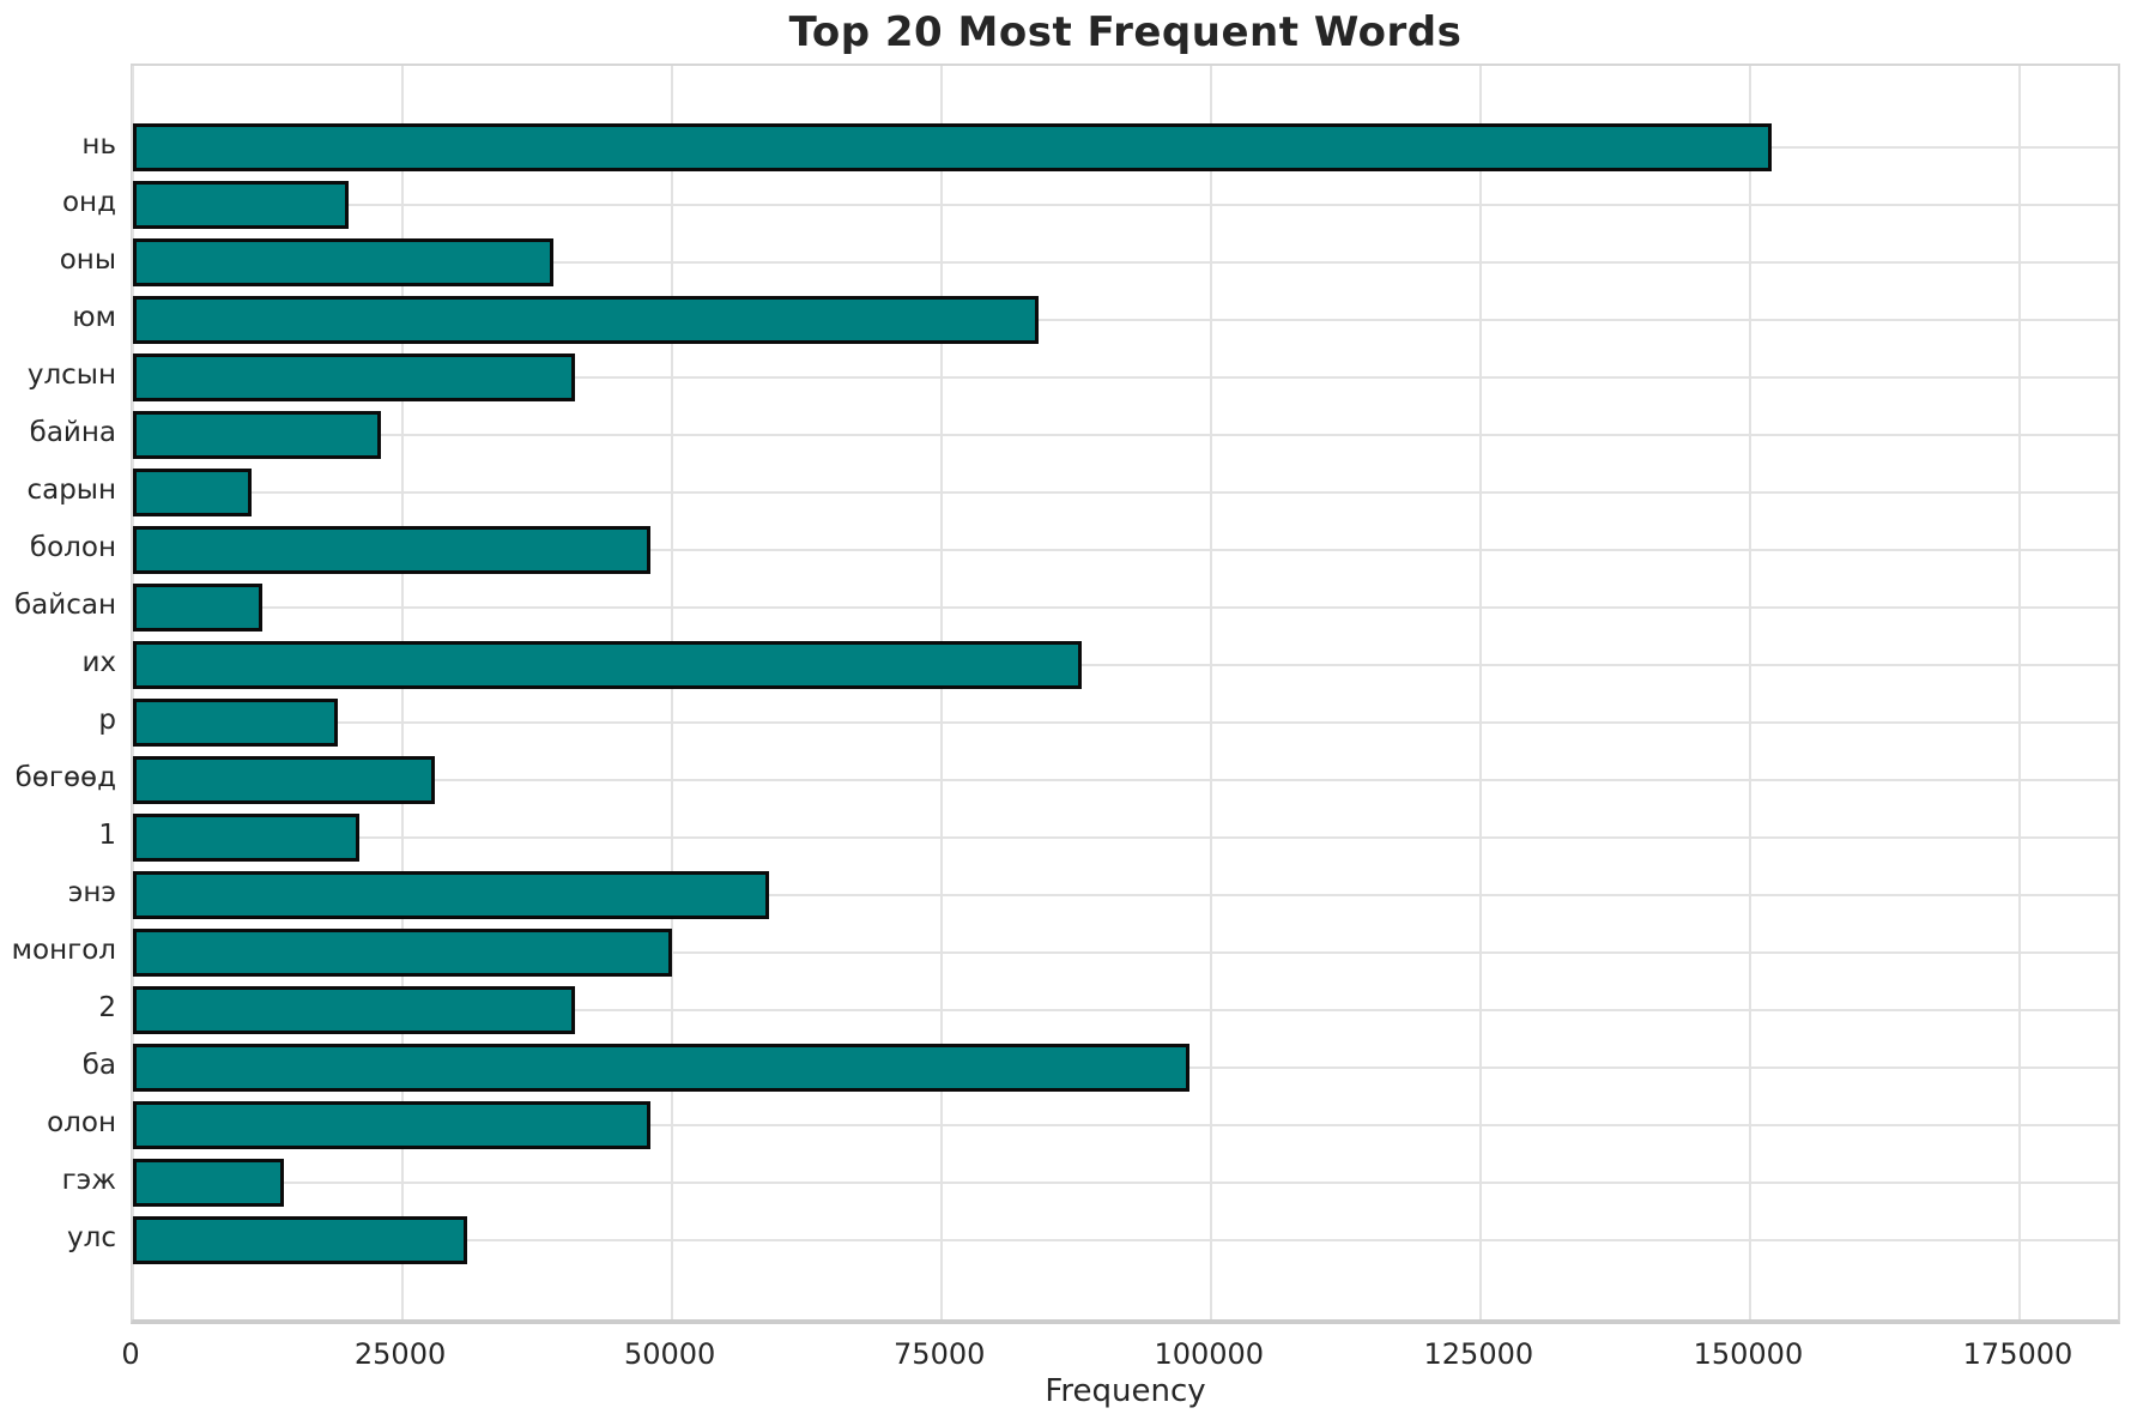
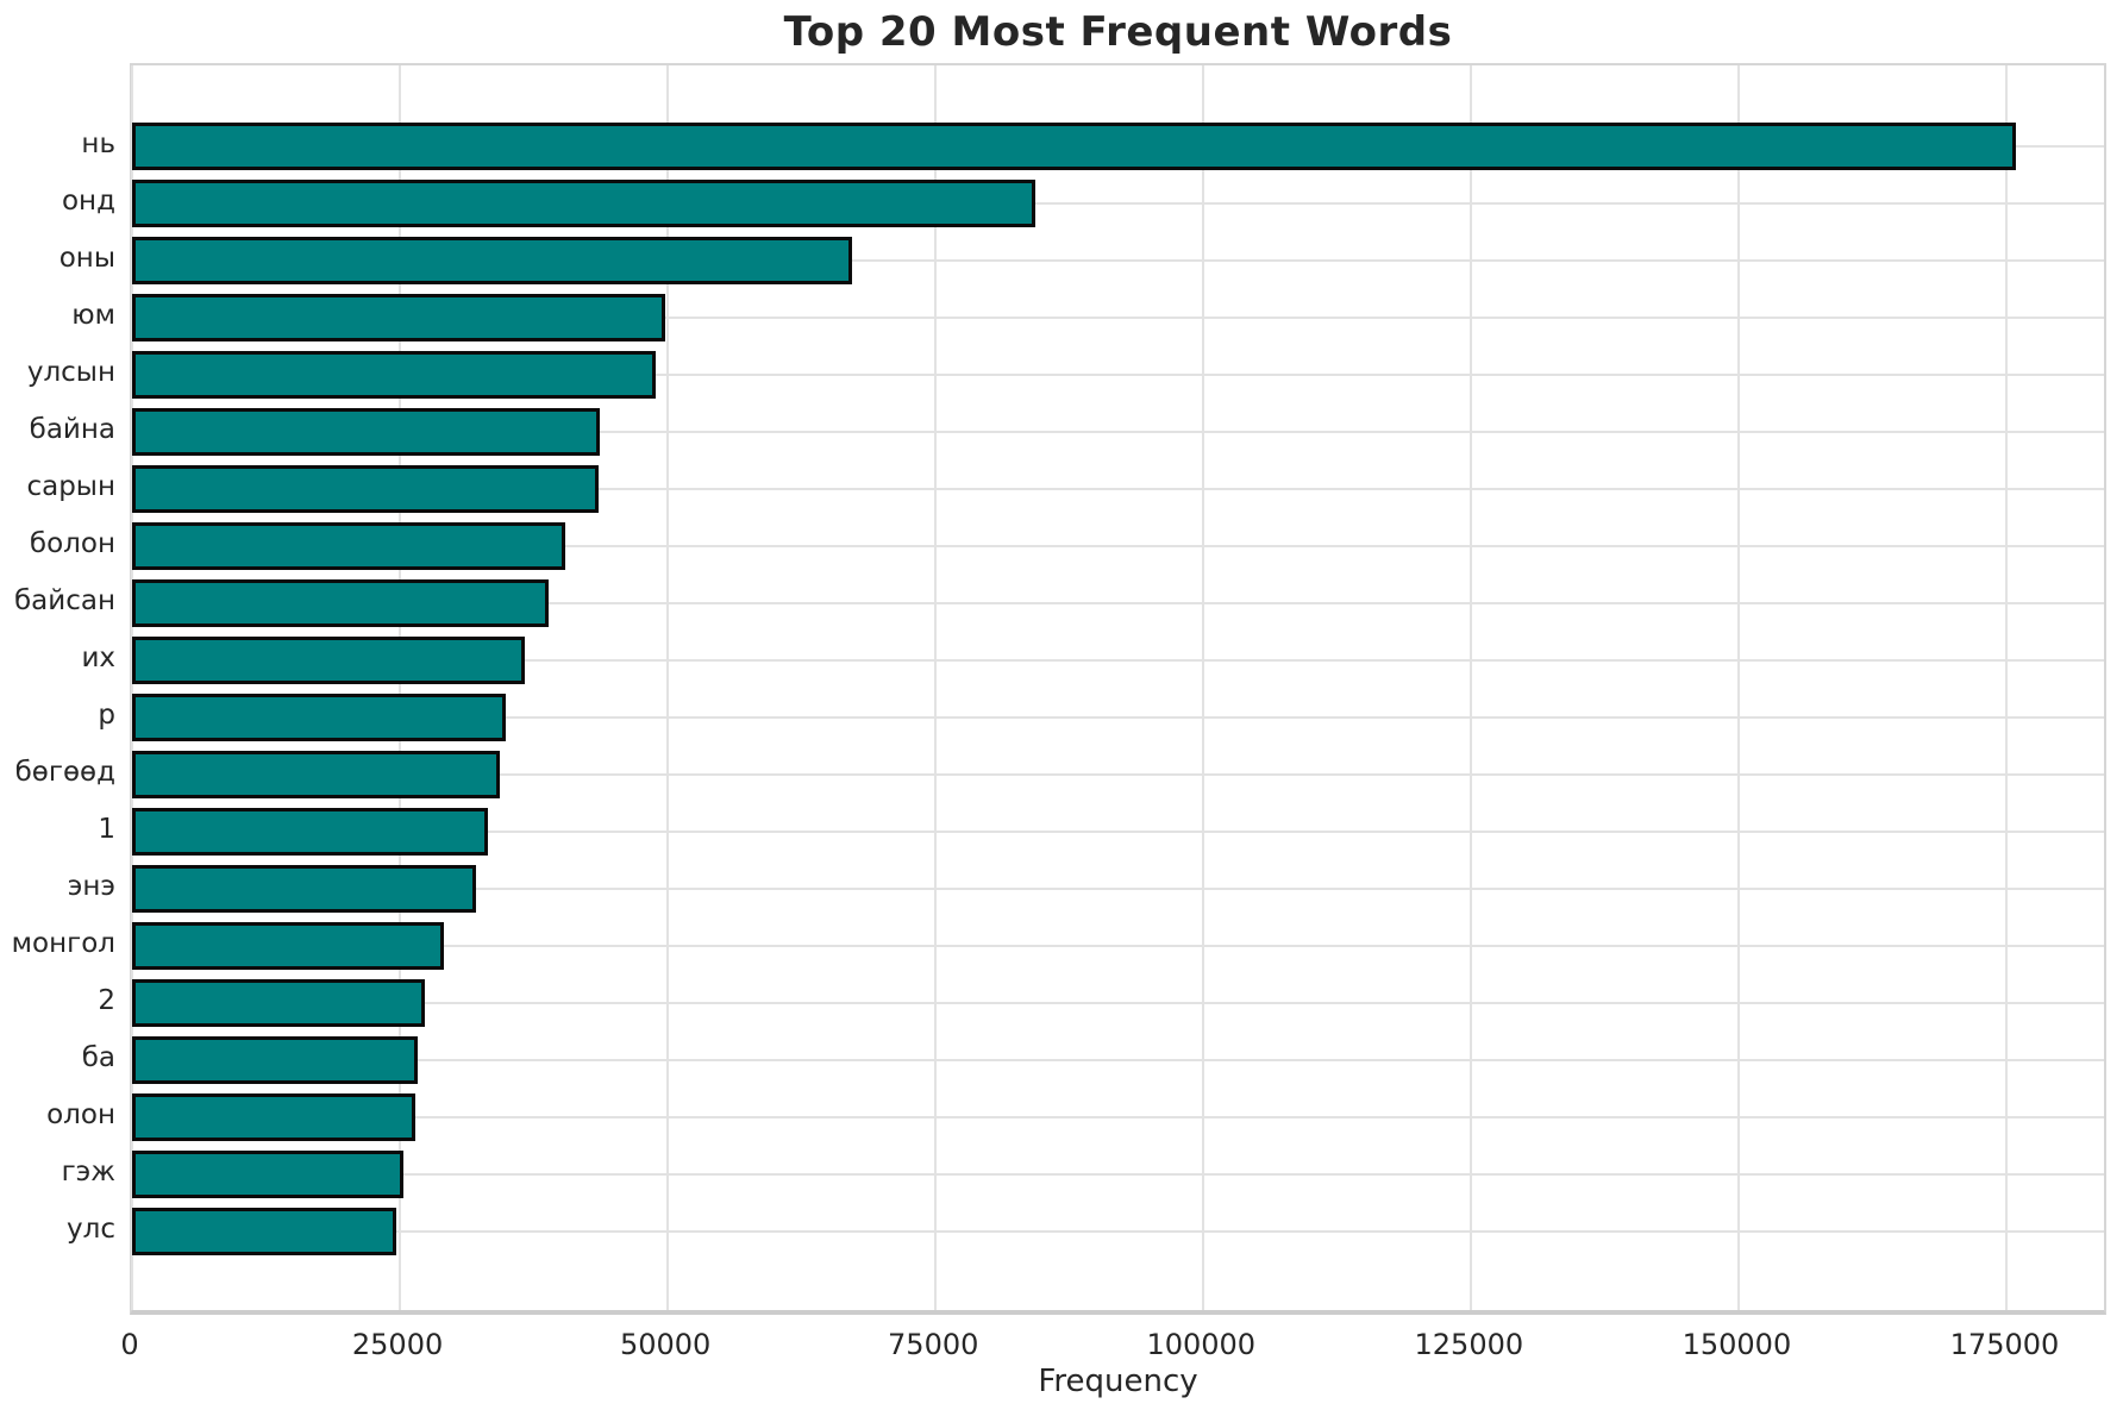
нь: 152000 -> 176000
онд: 20000 -> 84000
оны: 39000 -> 67000
юм: 84000 -> 50000
улсын: 41000 -> 49000
байна: 23000 -> 44000
сарын: 11000 -> 44000
болон: 48000 -> 40000
байсан: 12000 -> 39000
их: 88000 -> 37000
р: 19000 -> 35000
бөгөөд: 28000 -> 34000
1: 21000 -> 33000
энэ: 59000 -> 32000
монгол: 50000 -> 29000
2: 41000 -> 27000
ба: 98000 -> 27000
олон: 48000 -> 26000
гэж: 14000 -> 25000
улс: 31000 -> 25000
